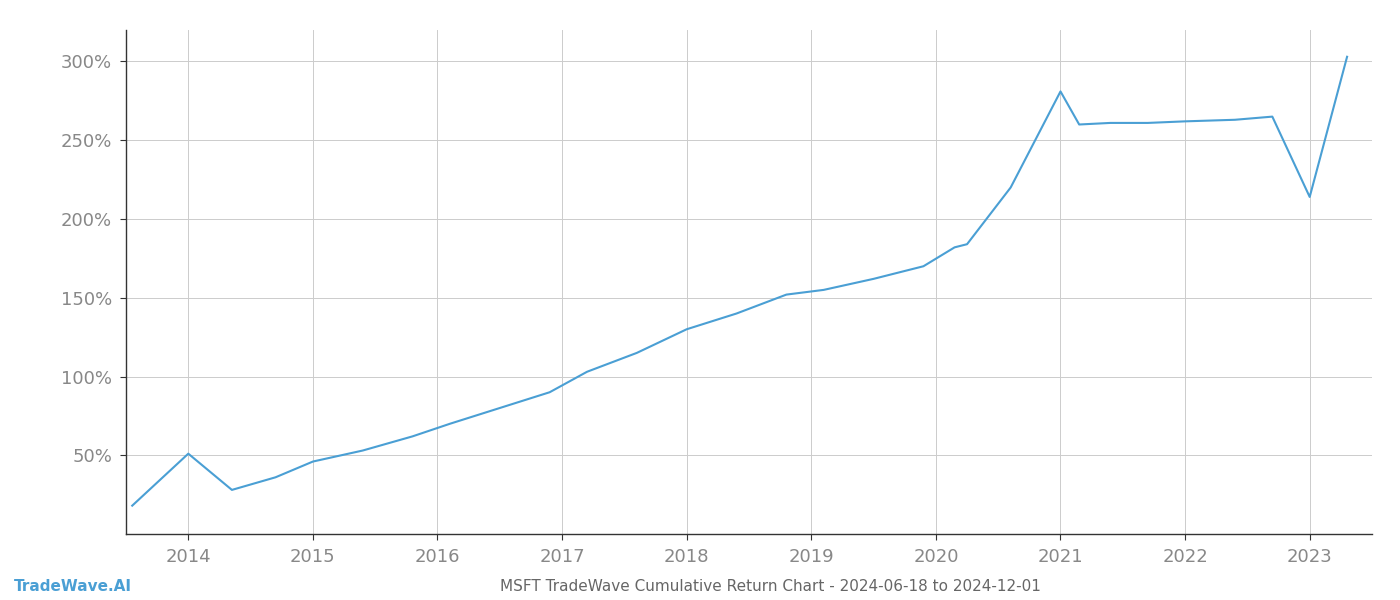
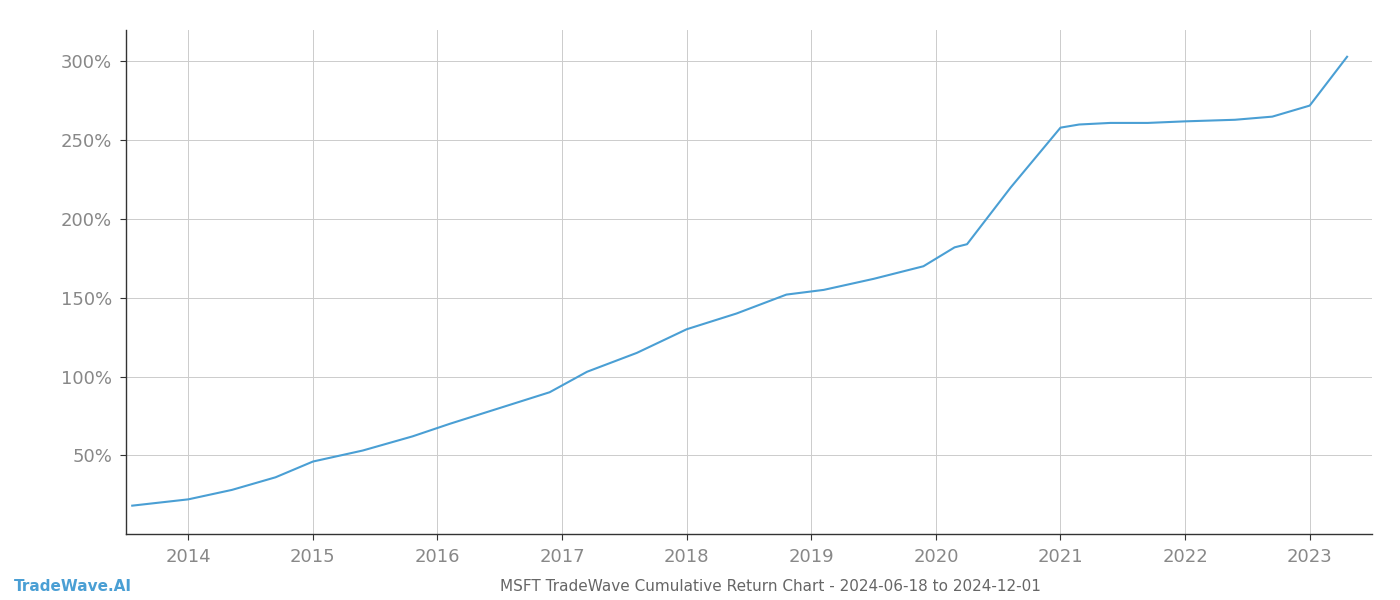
2014: 51% -> 22%
2021: 281% -> 258%
2023: 214% -> 272%
